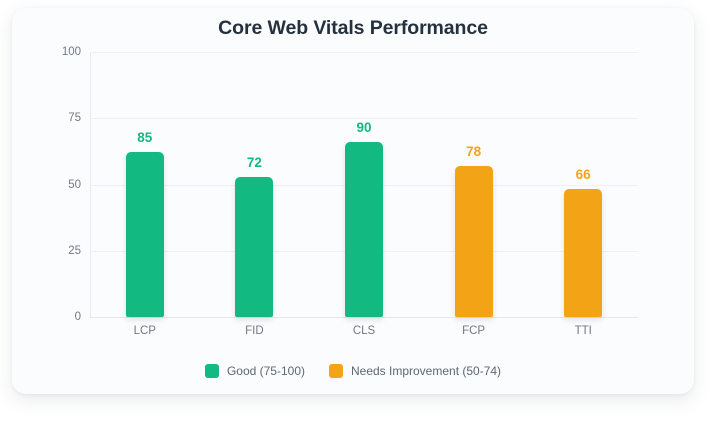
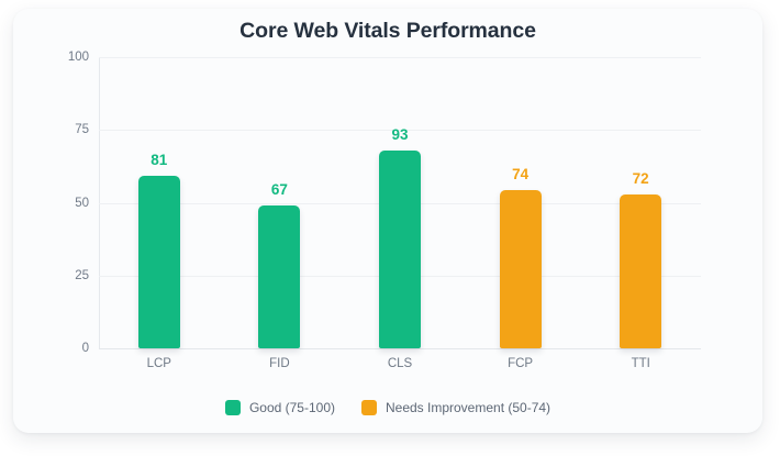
LCP: 85 -> 81
FID: 72 -> 67
CLS: 90 -> 93
FCP: 78 -> 74
TTI: 66 -> 72
